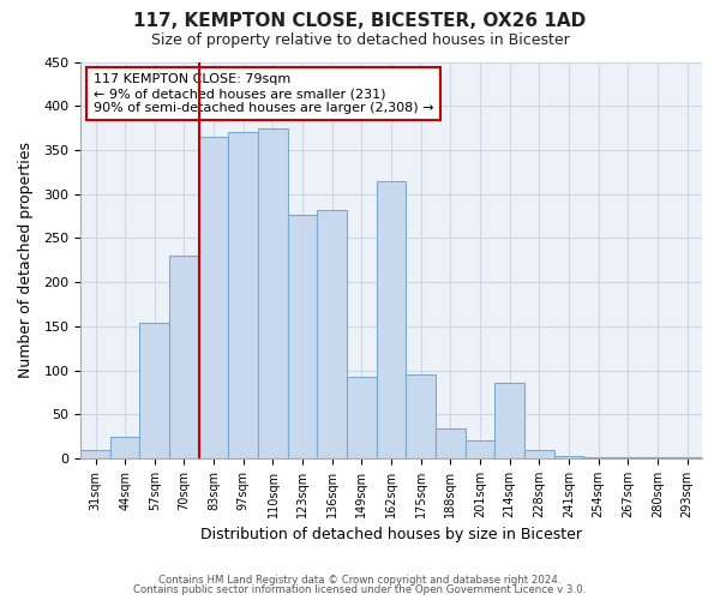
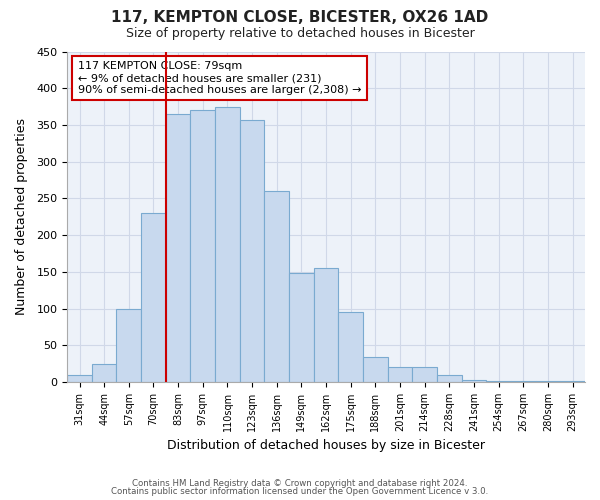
57sqm: 154 -> 100
123sqm: 276 -> 357
136sqm: 282 -> 260
149sqm: 92 -> 148
162sqm: 314 -> 155
214sqm: 86 -> 21
